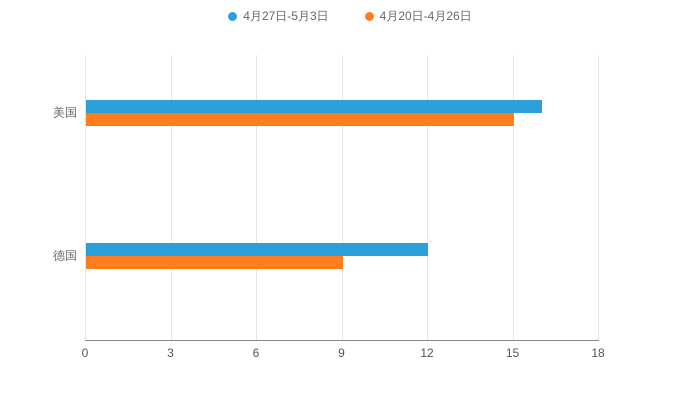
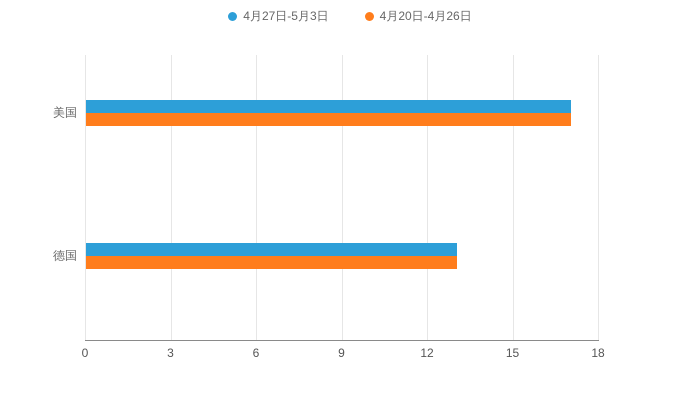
4月27日-5月3日/美国: 16 -> 17
4月20日-4月26日/美国: 15 -> 17
4月27日-5月3日/德国: 12 -> 13
4月20日-4月26日/德国: 9 -> 13
